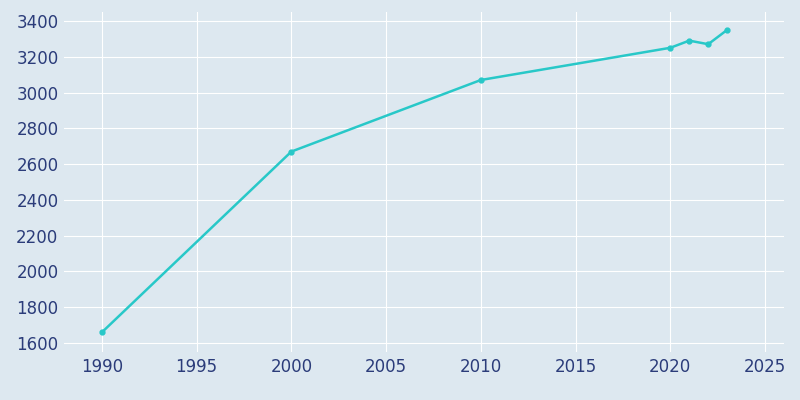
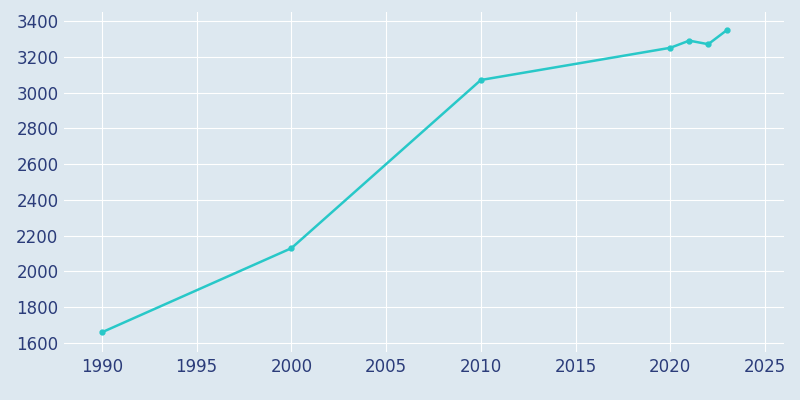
2000: 2670 -> 2130
